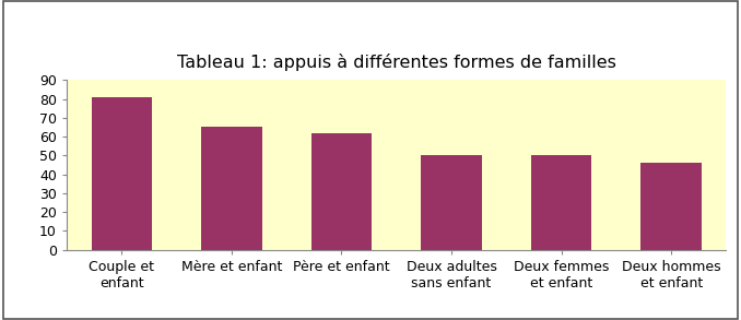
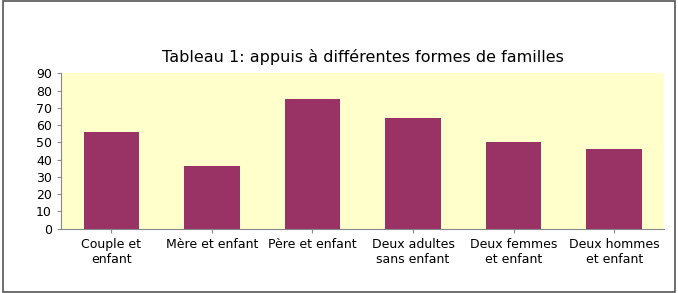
Couple et enfant: 81 -> 56
Mère et enfant: 65 -> 36
Père et enfant: 62 -> 75
Deux adultes sans enfant: 50 -> 64
